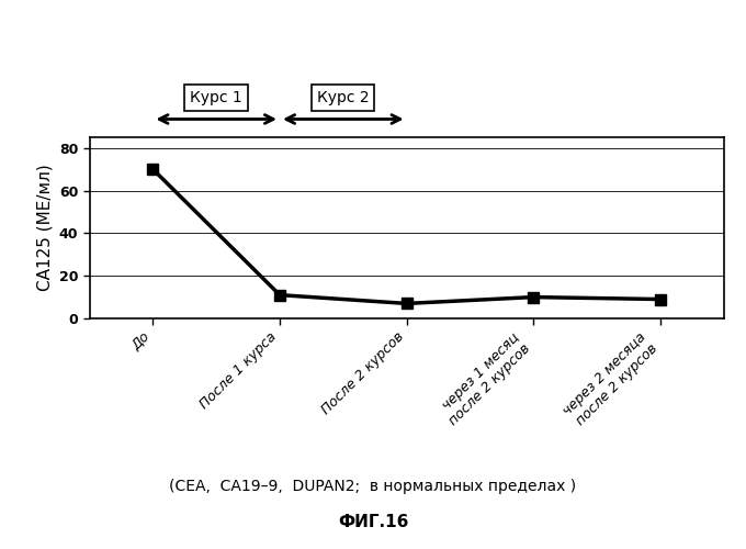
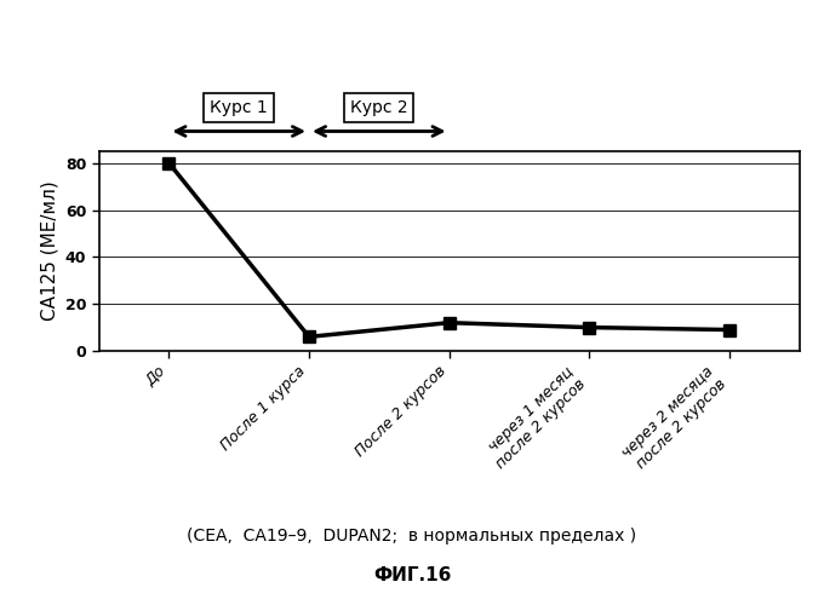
До: 70 -> 80
После 1 курса: 11 -> 6
После 2 курсов: 7 -> 12
